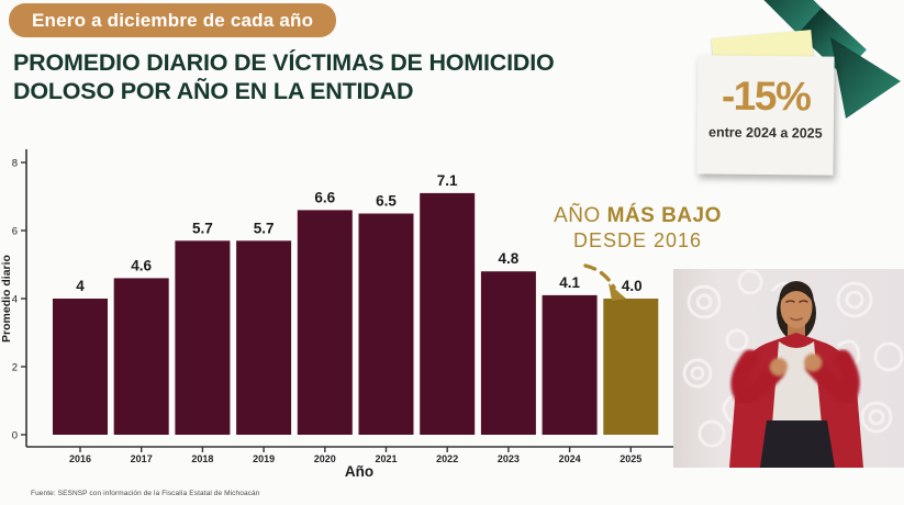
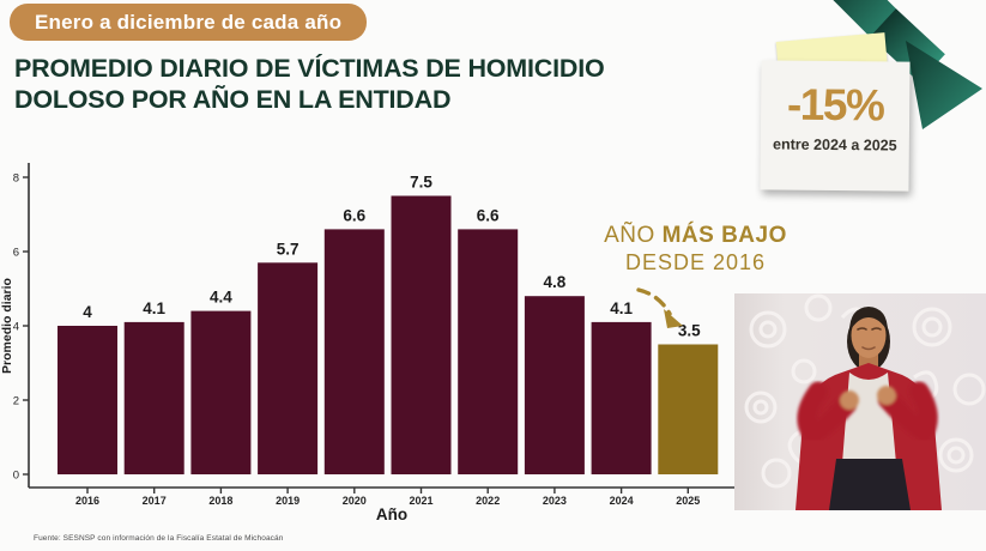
2017: 4.6 -> 4.1
2018: 5.7 -> 4.4
2021: 6.5 -> 7.5
2022: 7.1 -> 6.6
2025: 4.0 -> 3.5
